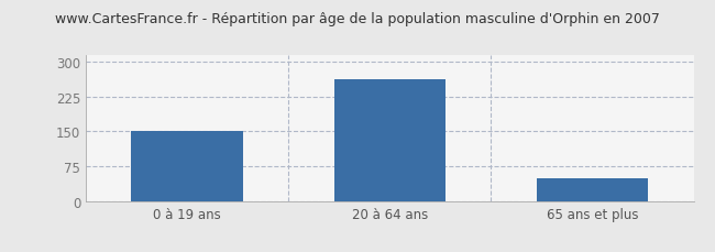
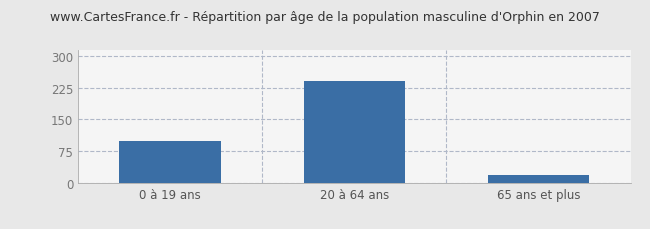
0 à 19 ans: 150 -> 100
20 à 64 ans: 262 -> 240
65 ans et plus: 50 -> 20
